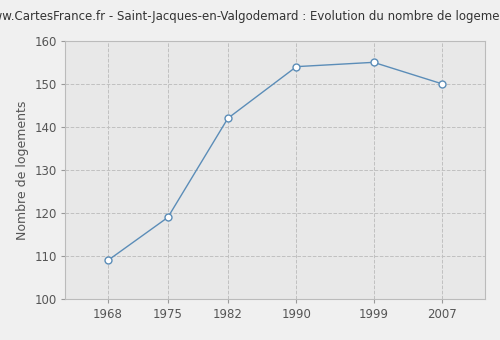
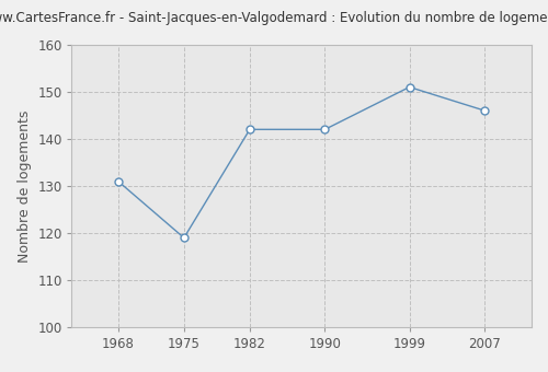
1968: 109 -> 131
1990: 154 -> 142
1999: 155 -> 151
2007: 150 -> 146
